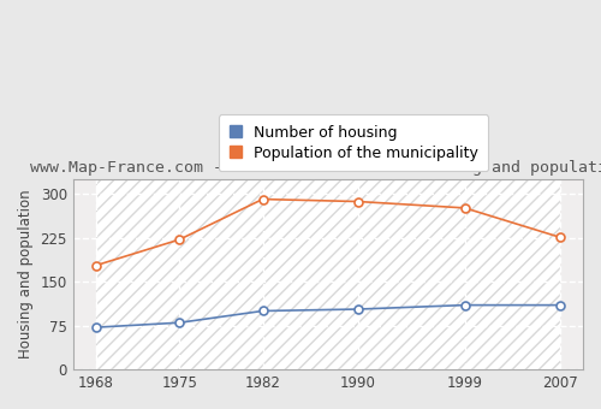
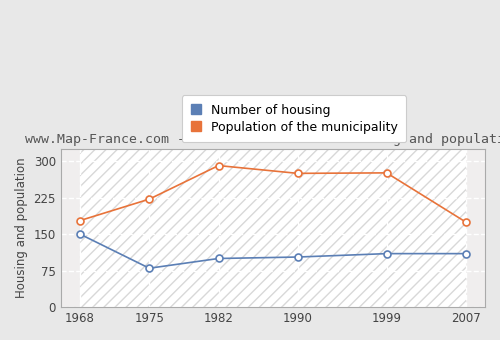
Number of housing/1968: 72 -> 150
Population of the municipality/1990: 287 -> 275
Population of the municipality/2007: 226 -> 175
